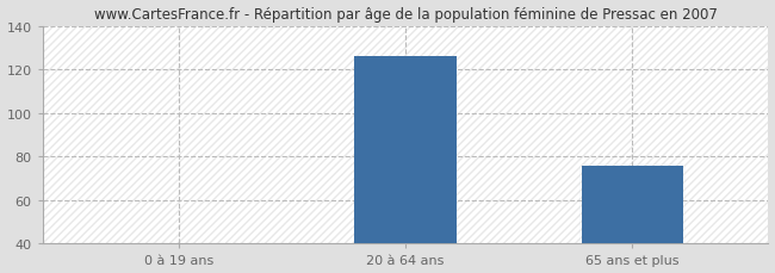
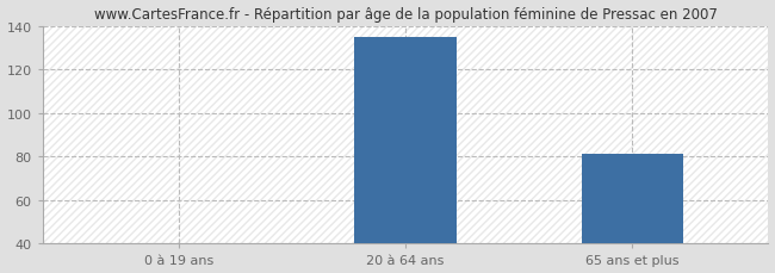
20 à 64 ans: 126 -> 135
65 ans et plus: 76 -> 81
